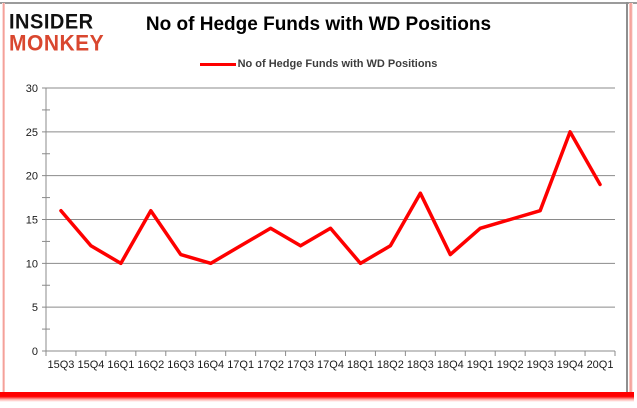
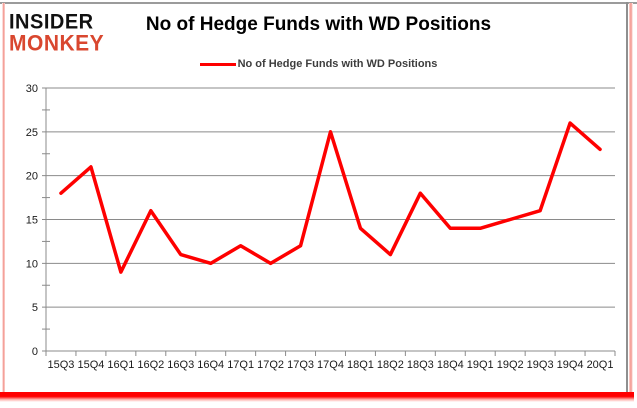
15Q3: 16 -> 18
15Q4: 12 -> 21
16Q1: 10 -> 9
17Q2: 14 -> 10
17Q4: 14 -> 25
18Q1: 10 -> 14
18Q2: 12 -> 11
18Q4: 11 -> 14
19Q4: 25 -> 26
20Q1: 19 -> 23
